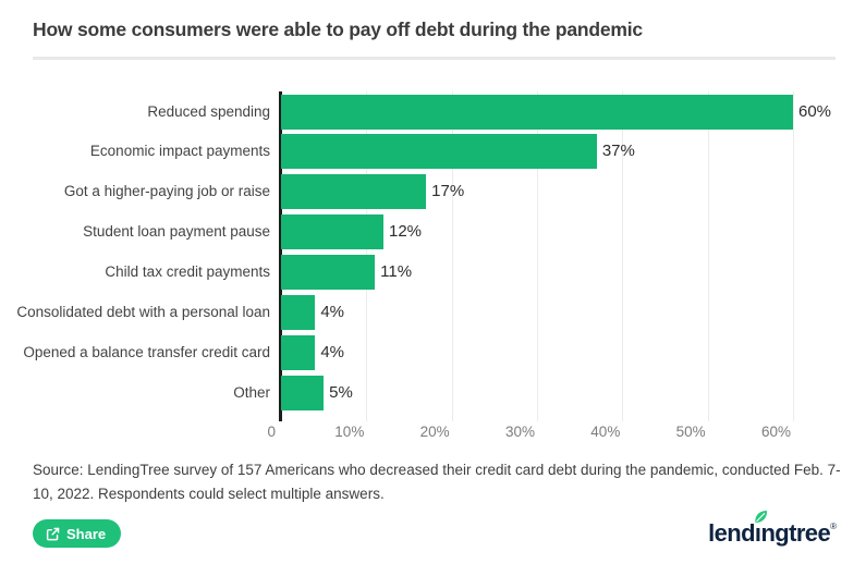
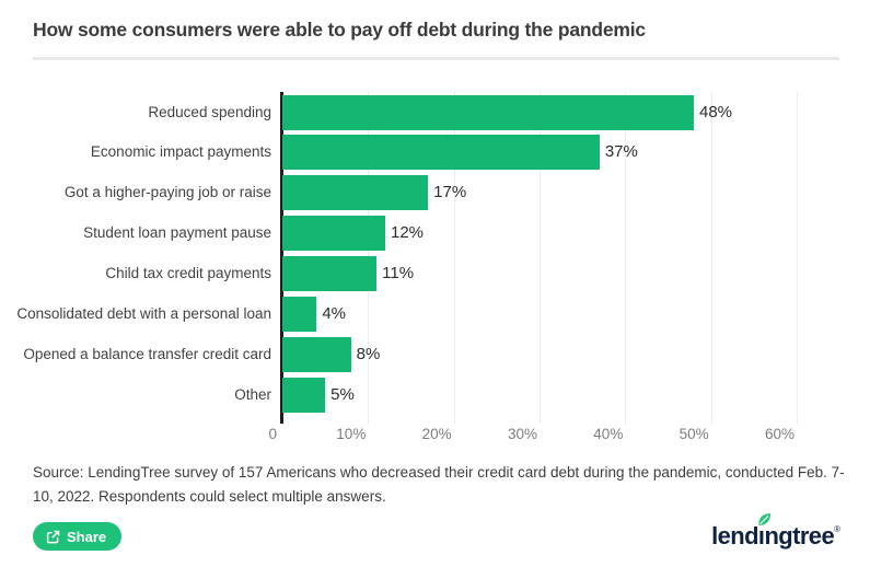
Reduced spending: 60% -> 48%
Opened a balance transfer credit card: 4% -> 8%
